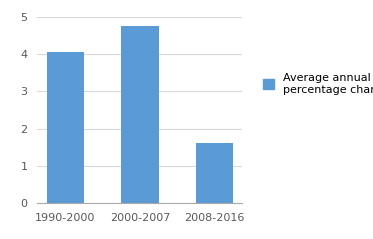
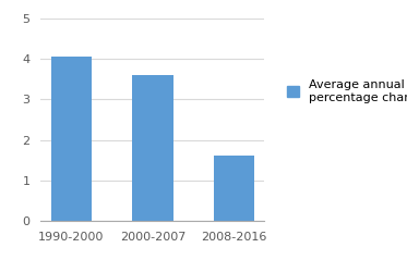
2000-2007: 4.75 -> 3.60
